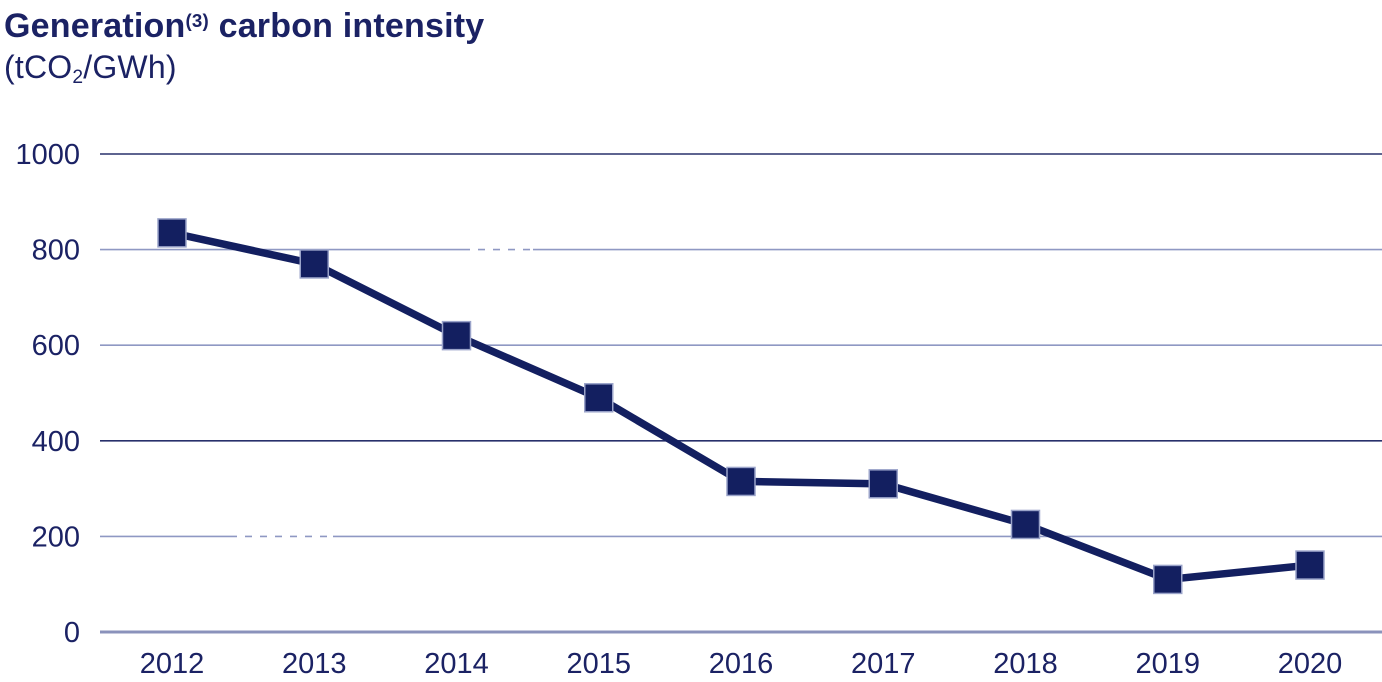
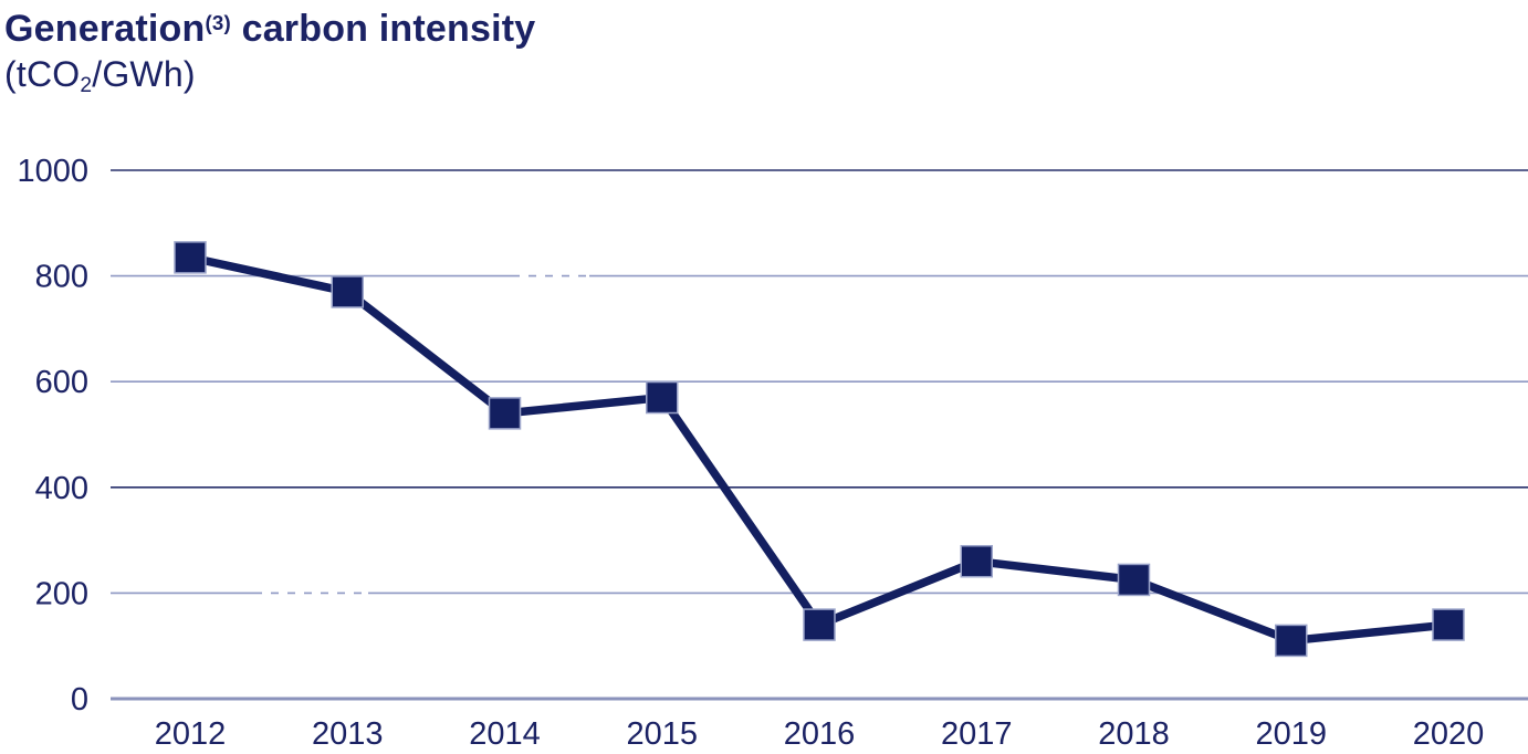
2014: 620 -> 540
2015: 490 -> 570
2016: 320 -> 140
2017: 310 -> 260
